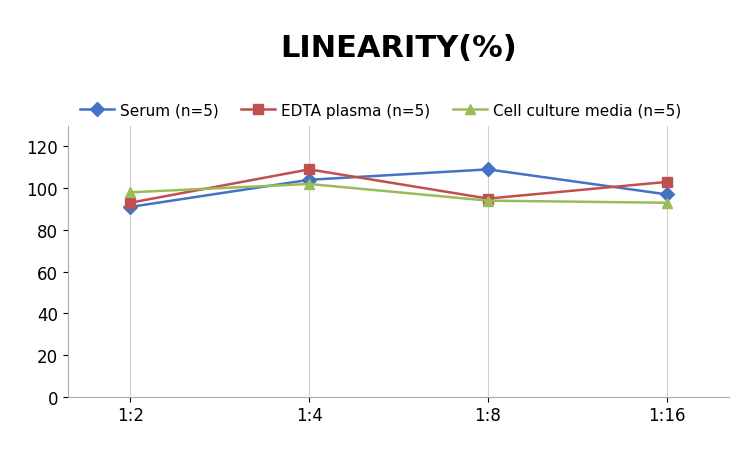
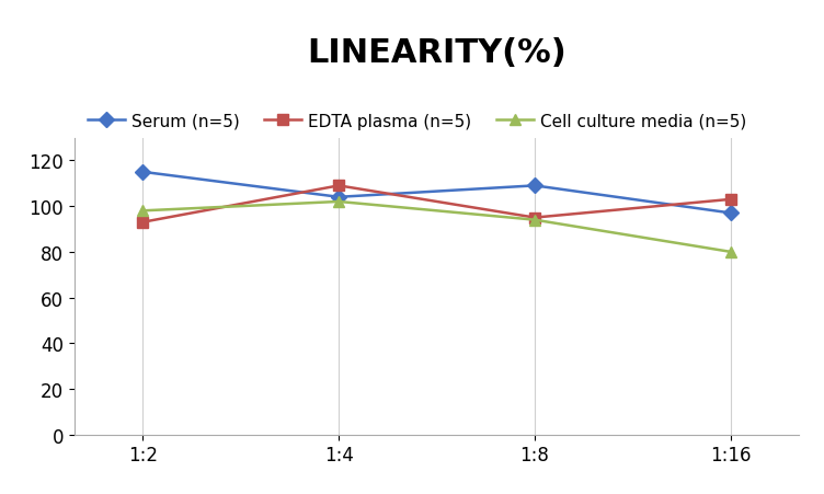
Serum (n=5)/1:2: 91 -> 115
Cell culture media (n=5)/1:16: 93 -> 80
